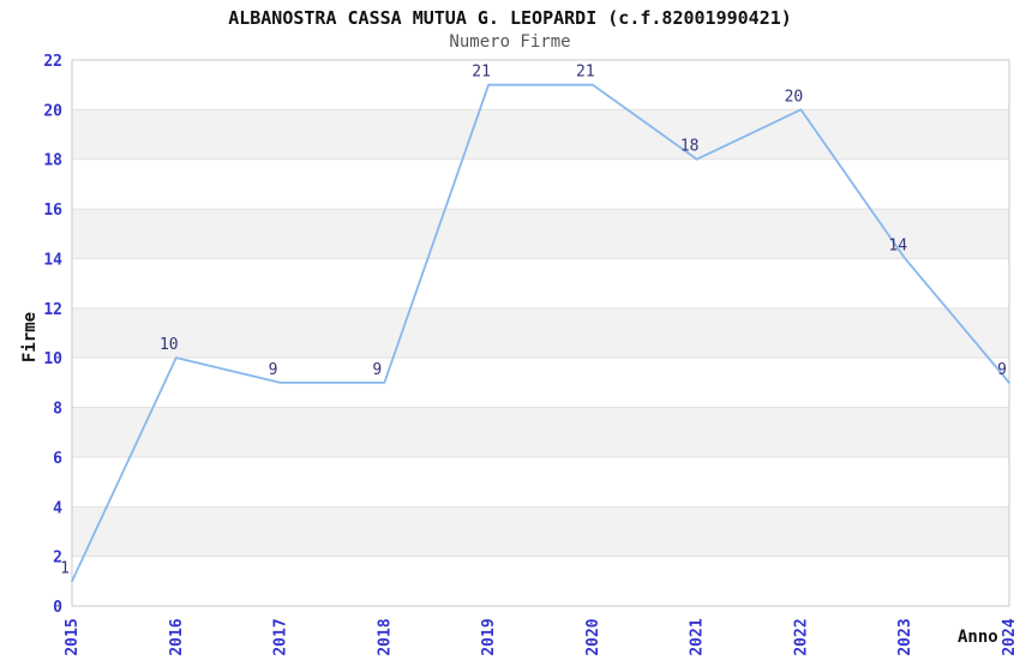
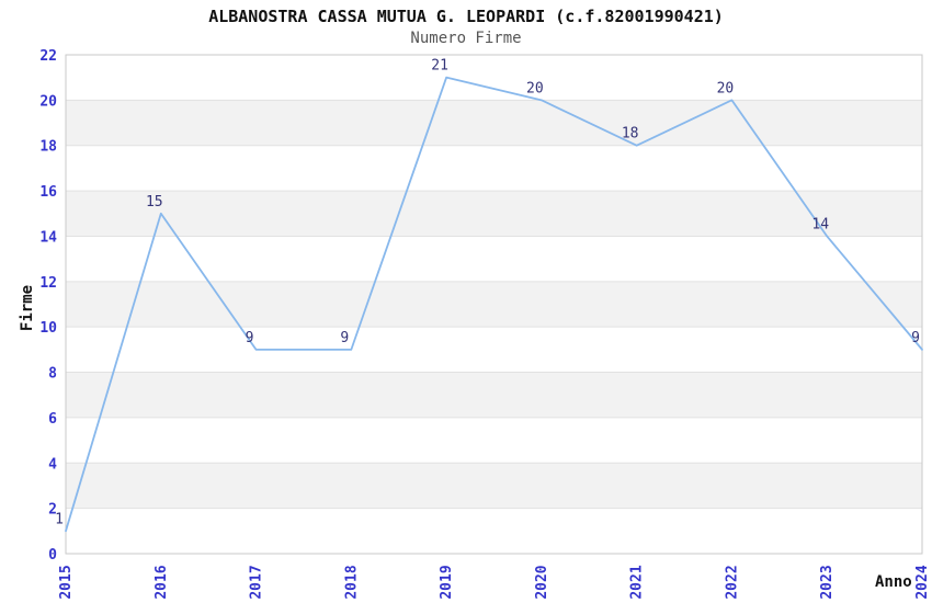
2016: 10 -> 15
2020: 21 -> 20
